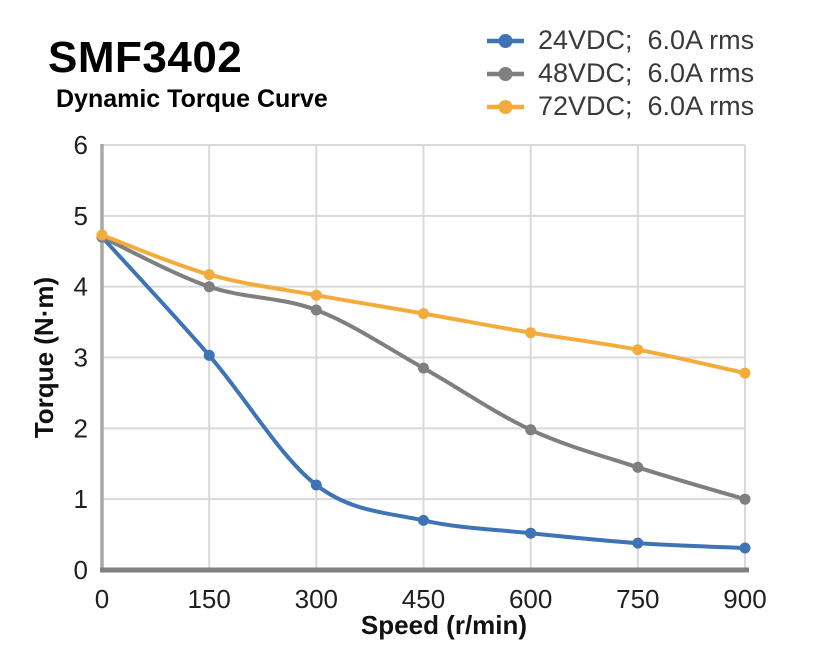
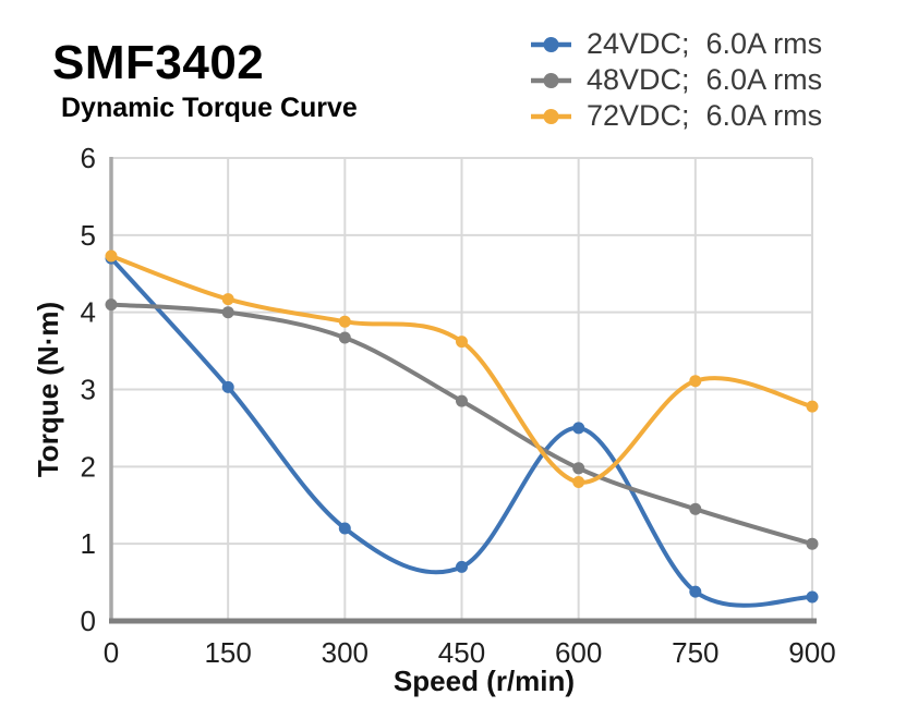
48VDC; 6.0A rms/0: 4.7 -> 4.1
24VDC; 6.0A rms/600: 0.5 -> 2.5
72VDC; 6.0A rms/600: 3.4 -> 1.8
